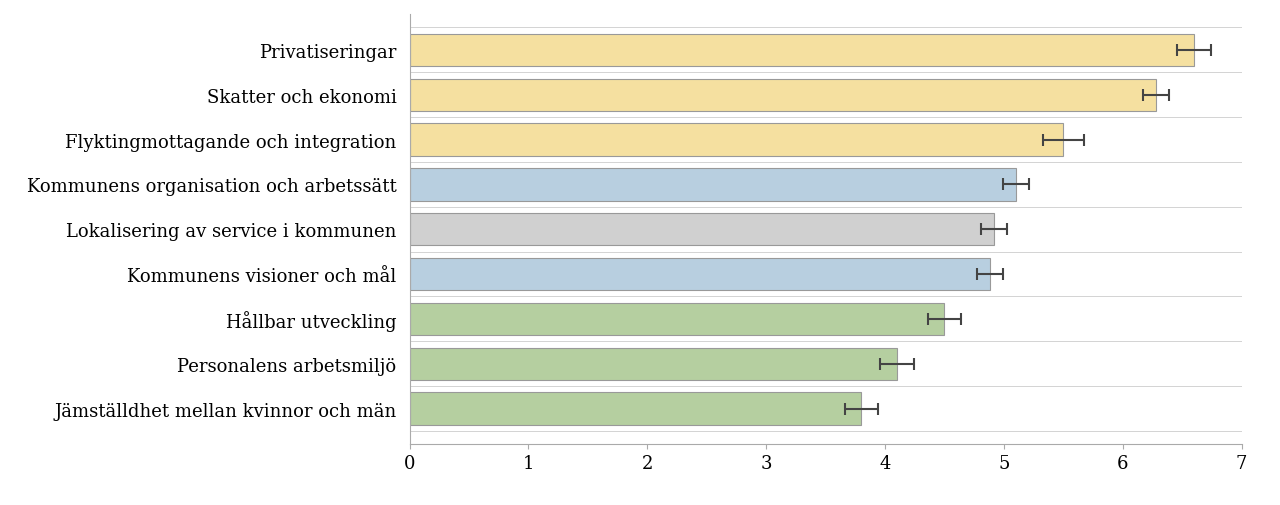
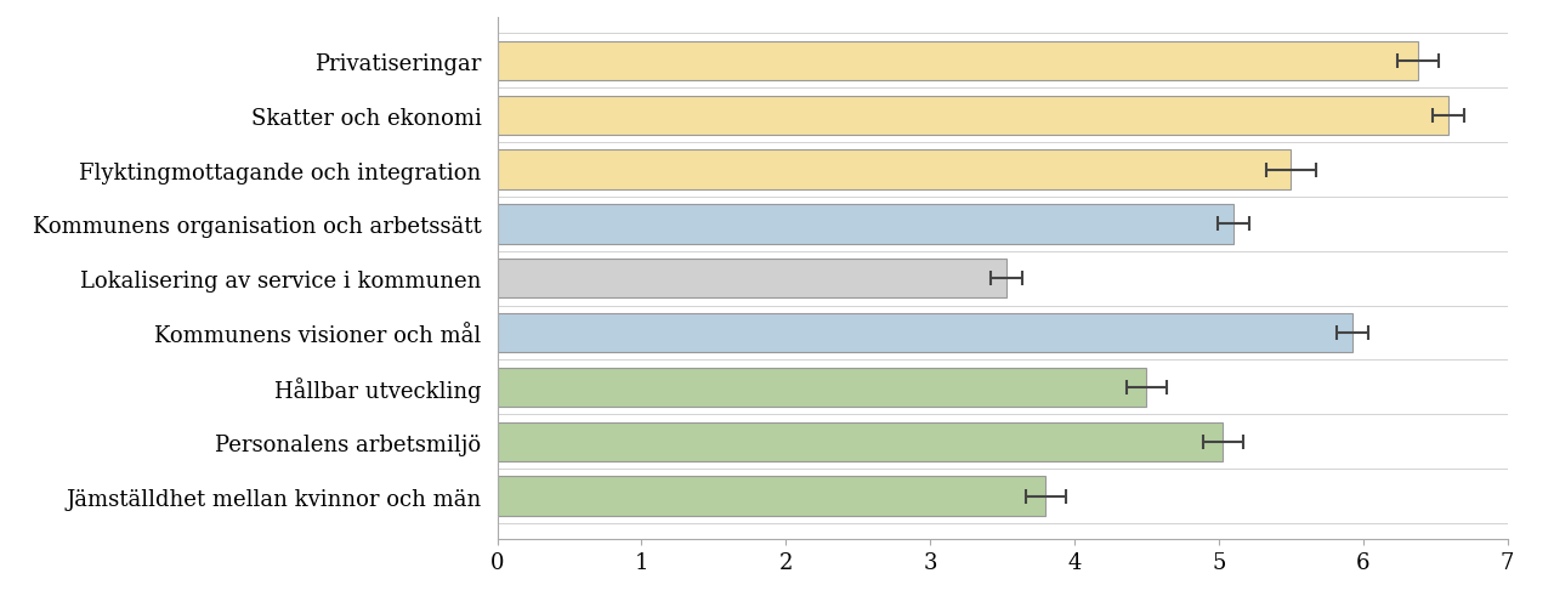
Privatiseringar: 6.60 -> 6.38
Skatter och ekonomi: 6.28 -> 6.59
Lokalisering av service i kommunen: 4.92 -> 3.53
Kommunens visioner och mål: 4.88 -> 5.93
Personalens arbetsmiljö: 4.10 -> 5.03
